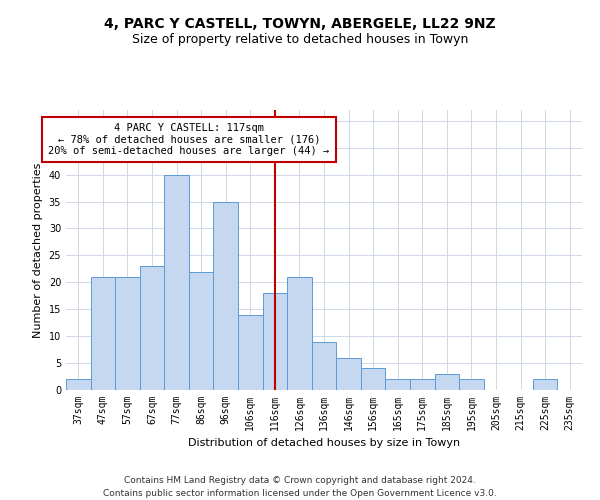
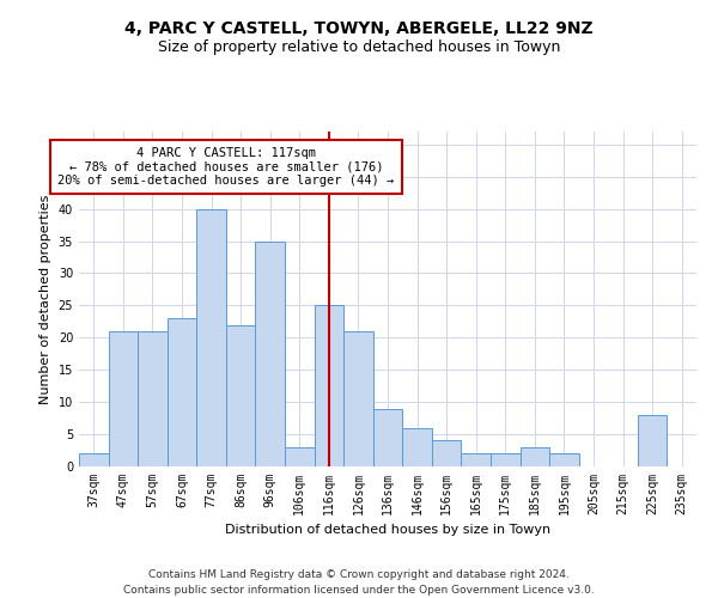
106sqm: 14 -> 3
116sqm: 18 -> 25
225sqm: 2 -> 8
